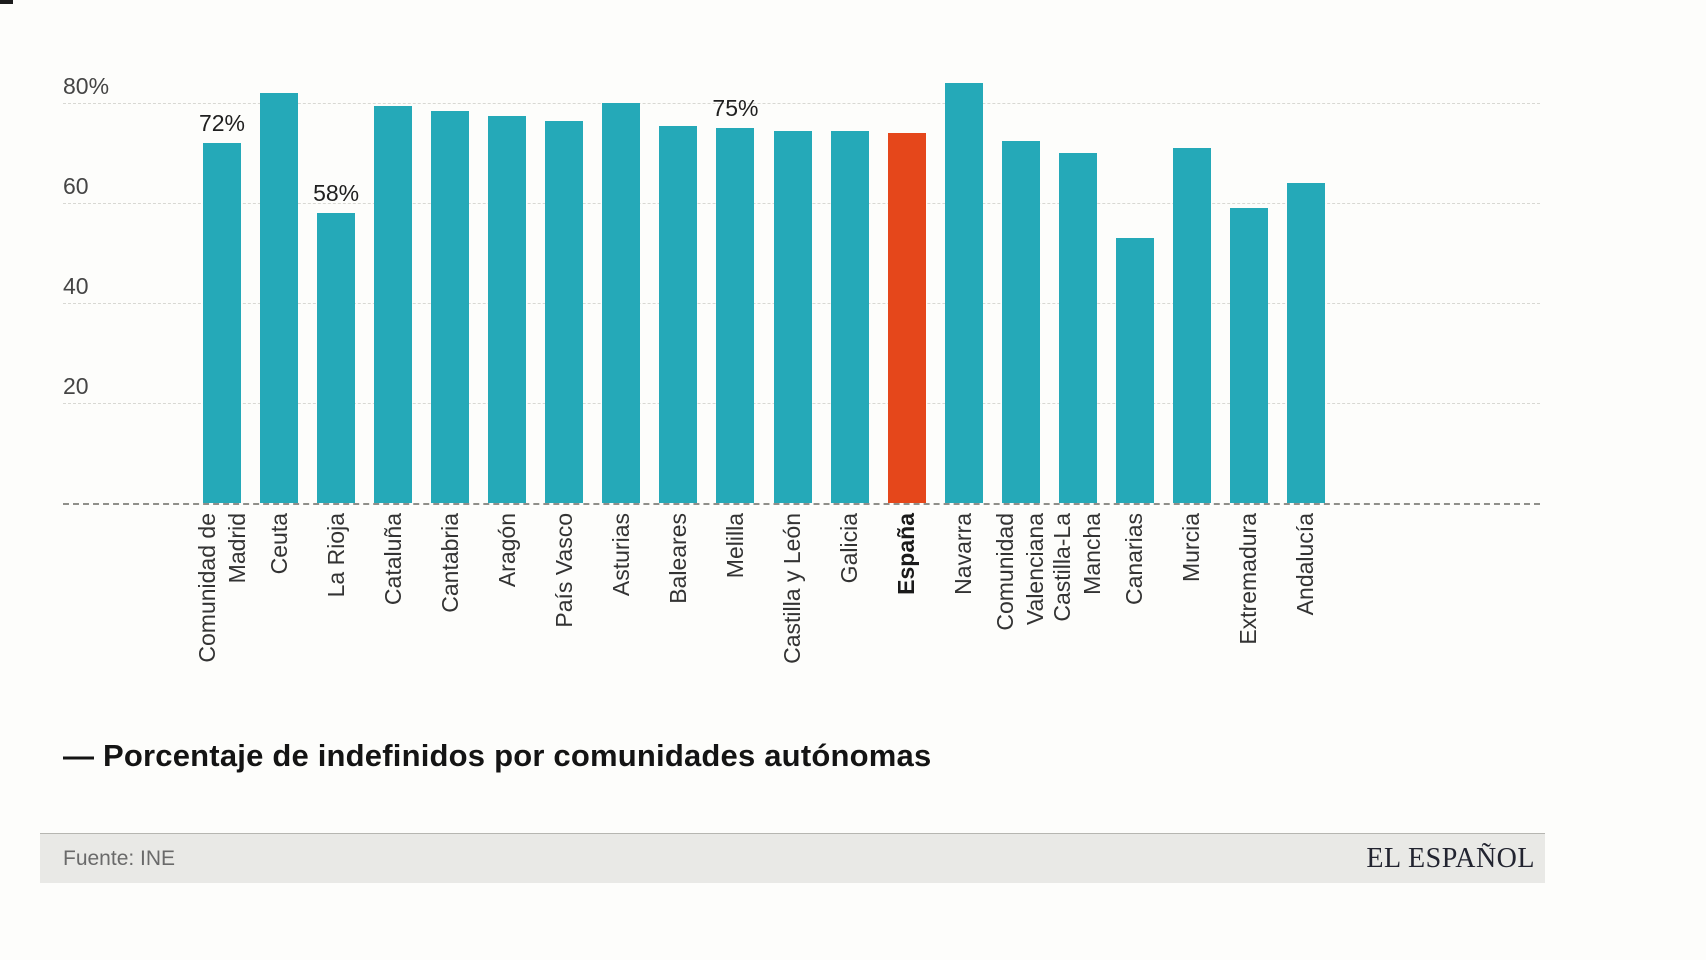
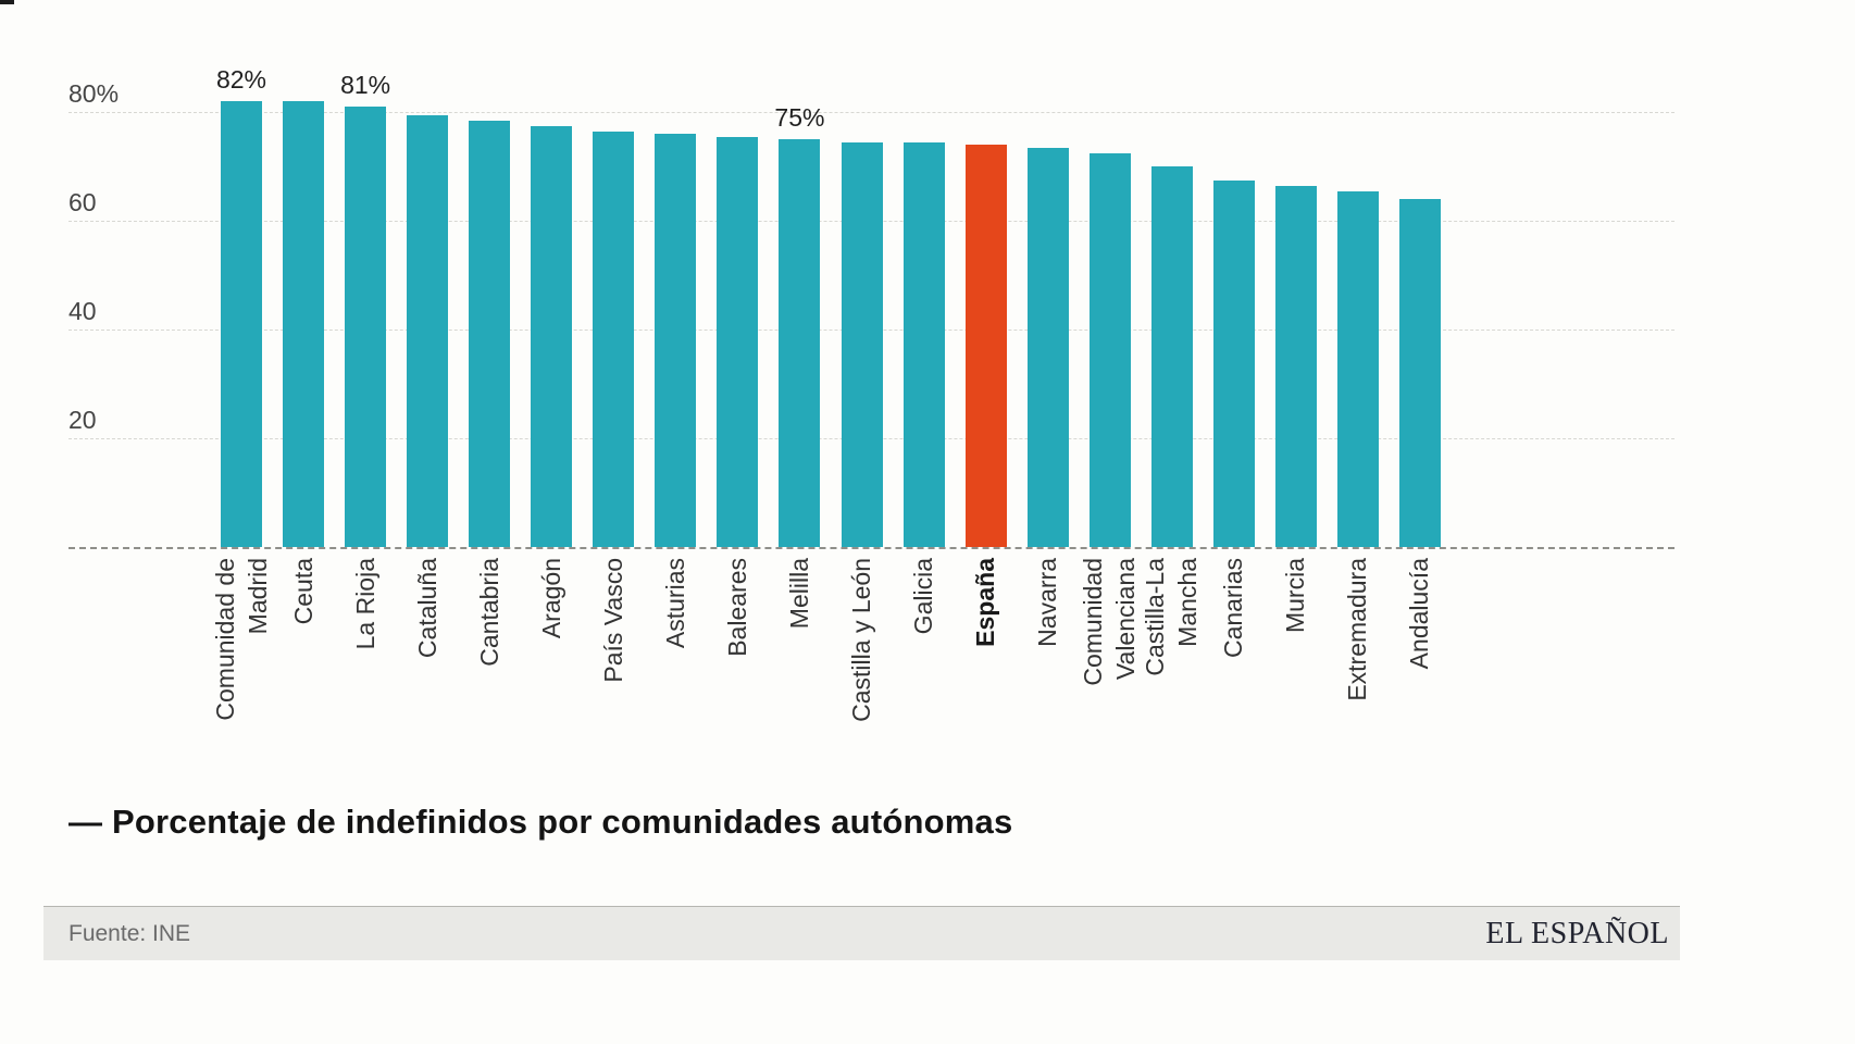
Comunidad de Madrid: 72% -> 82%
La Rioja: 58% -> 81%
Asturias: 80% -> 76%
Navarra: 84% -> 74%
Canarias: 53% -> 68%
Murcia: 71% -> 66%
Extremadura: 59% -> 66%
